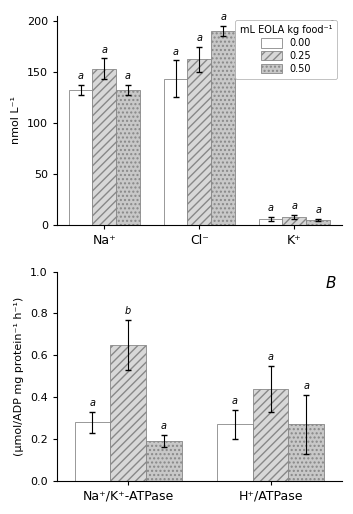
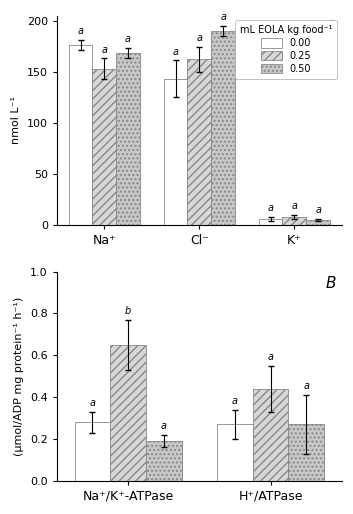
0.00/Na⁺: 132 -> 176
0.50/Na⁺: 132 -> 168
